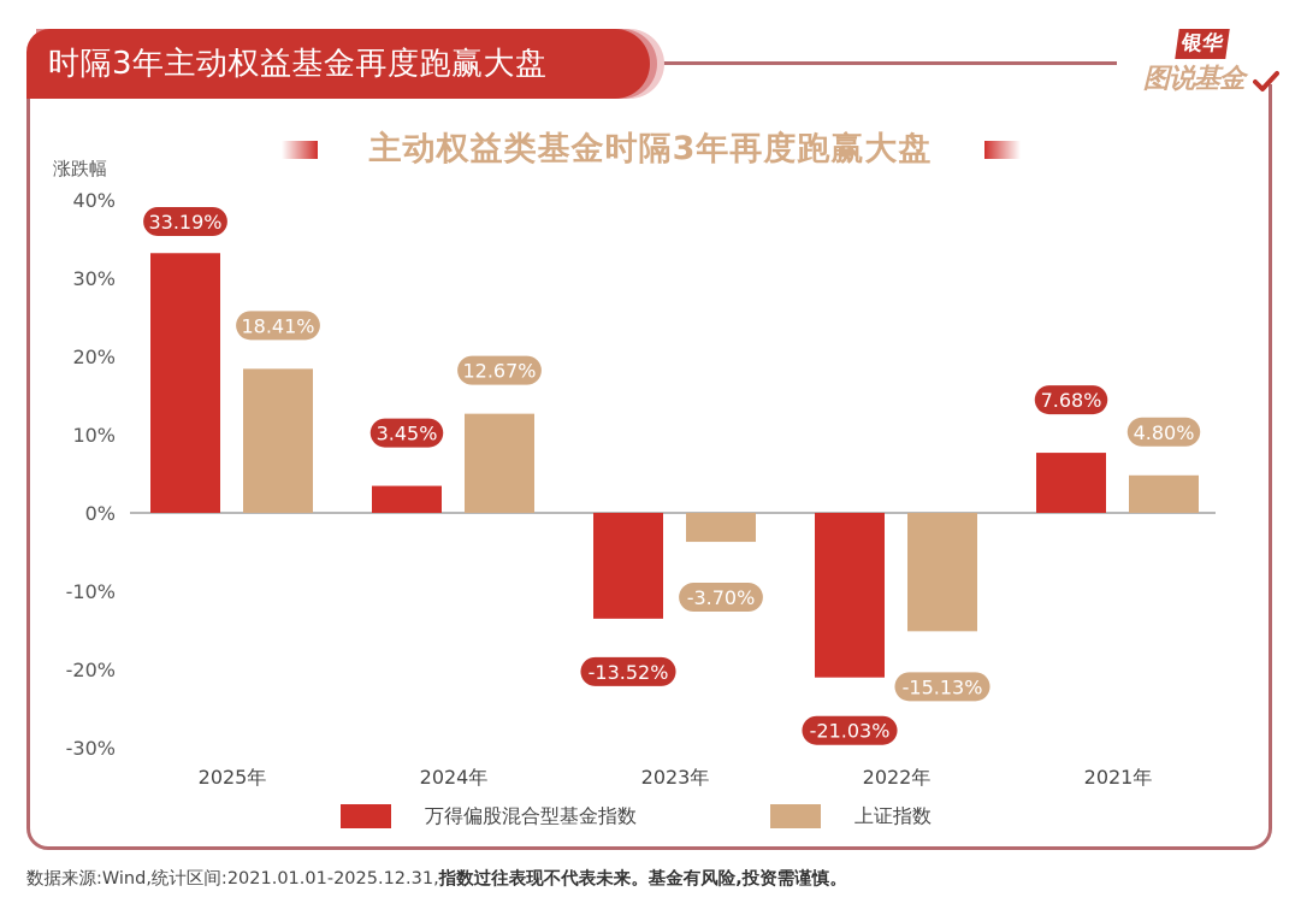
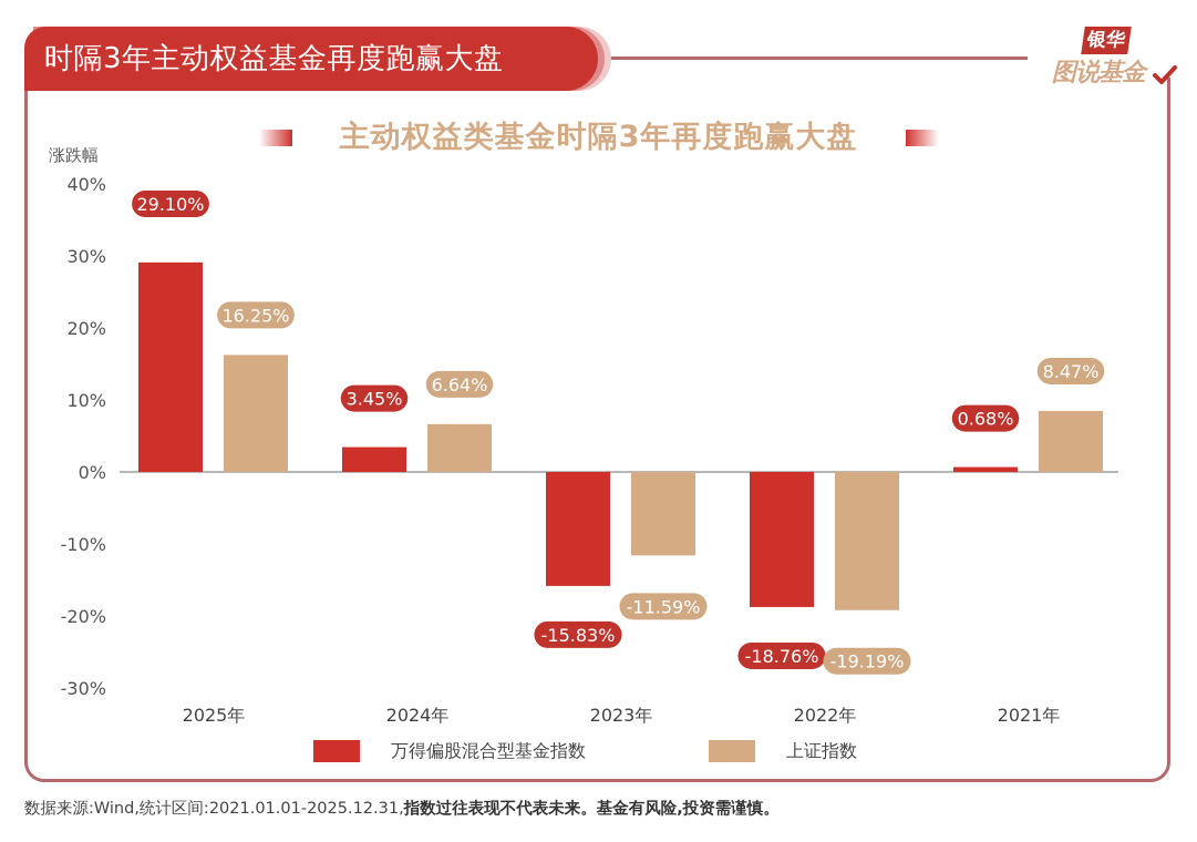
万得偏股混合型基金指数/2025年: 33.19% -> 29.10%
上证指数/2025年: 18.41% -> 16.25%
上证指数/2024年: 12.67% -> 6.64%
万得偏股混合型基金指数/2023年: -13.52% -> -15.83%
上证指数/2023年: -3.70% -> -11.59%
万得偏股混合型基金指数/2022年: -21.03% -> -18.76%
上证指数/2022年: -15.13% -> -19.19%
万得偏股混合型基金指数/2021年: 7.68% -> 0.68%
上证指数/2021年: 4.80% -> 8.47%
